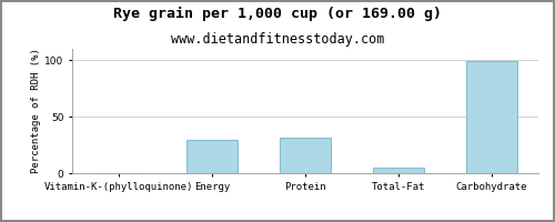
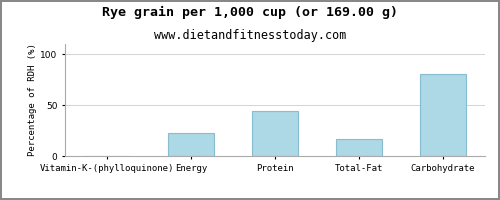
Energy: 29 -> 23
Protein: 31 -> 44
Total-Fat: 5 -> 17
Carbohydrate: 99 -> 81
